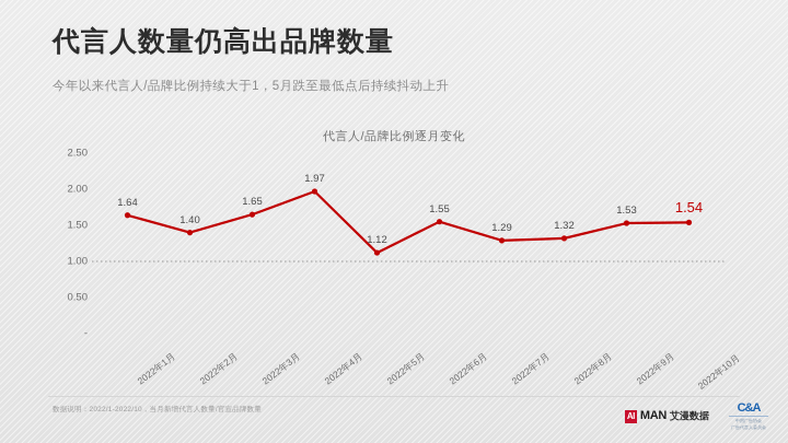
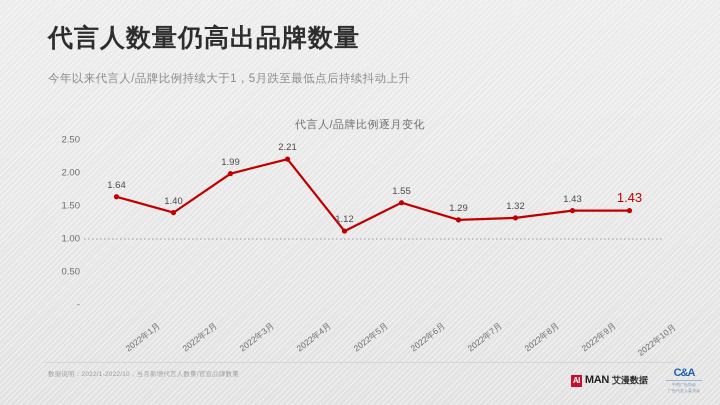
2022年3月: 1.65 -> 1.99
2022年4月: 1.97 -> 2.21
2022年9月: 1.53 -> 1.43
2022年10月: 1.54 -> 1.43
